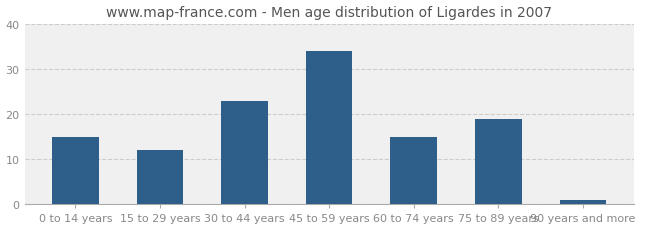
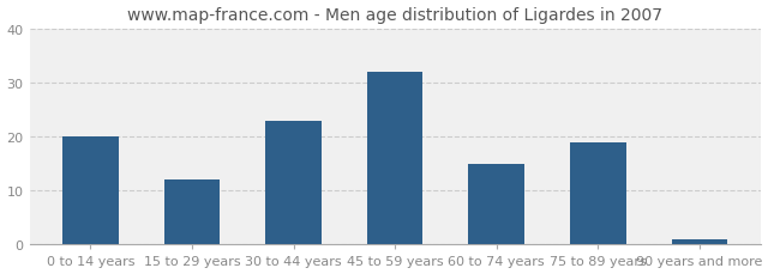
0 to 14 years: 15 -> 20
45 to 59 years: 34 -> 32
